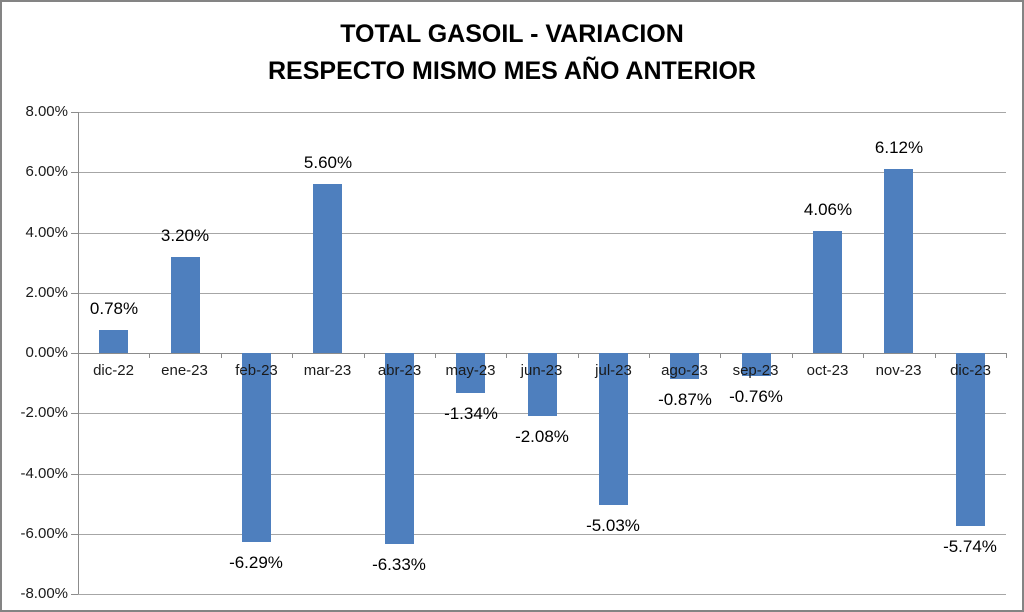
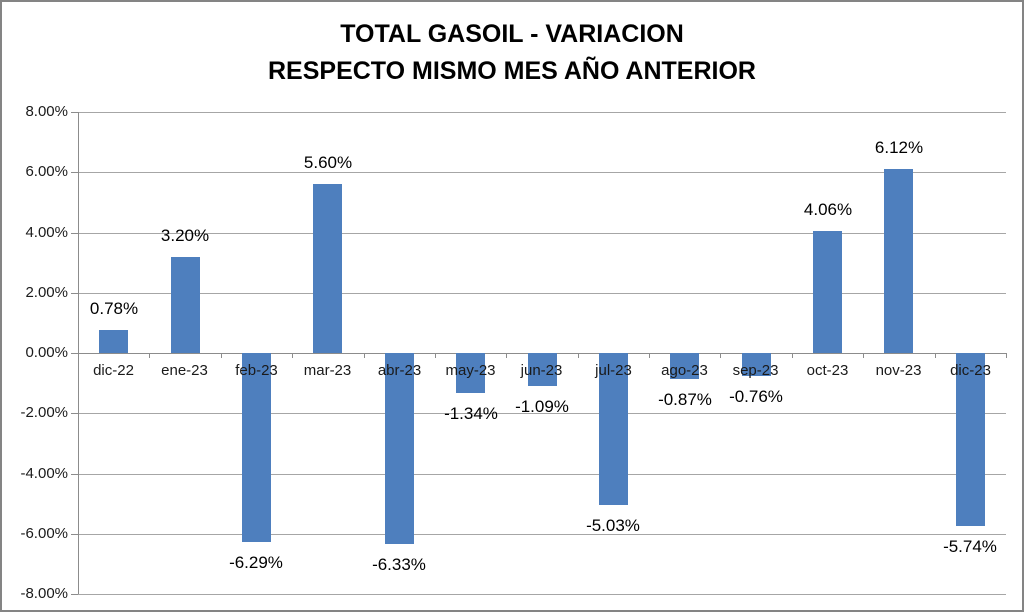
jun-23: -2.08% -> -1.09%
